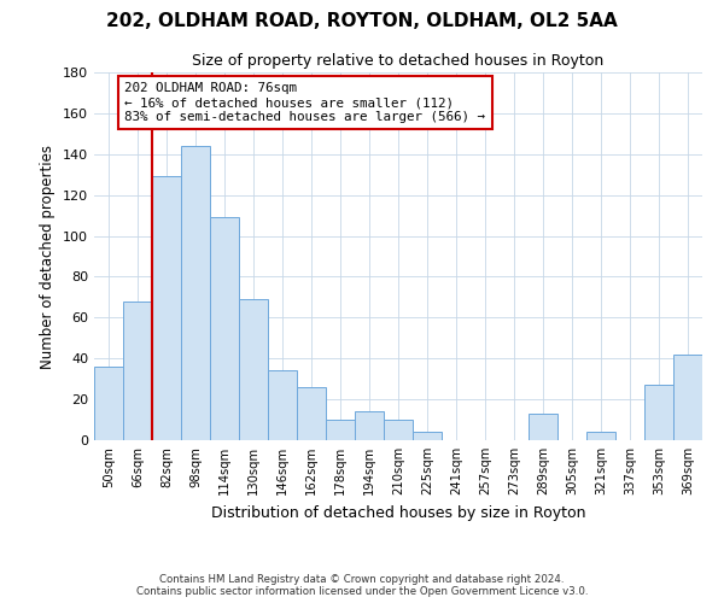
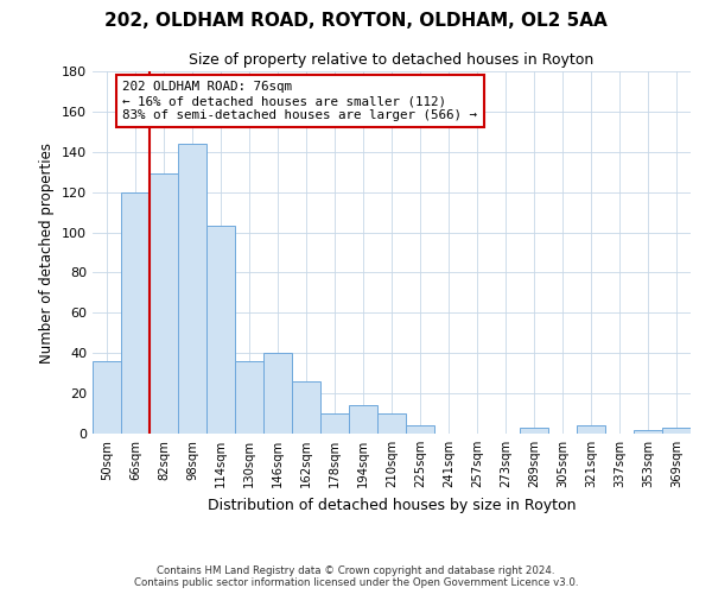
66sqm: 68 -> 120
114sqm: 109 -> 103
130sqm: 69 -> 36
146sqm: 34 -> 40
289sqm: 13 -> 3
353sqm: 27 -> 2
369sqm: 42 -> 3
